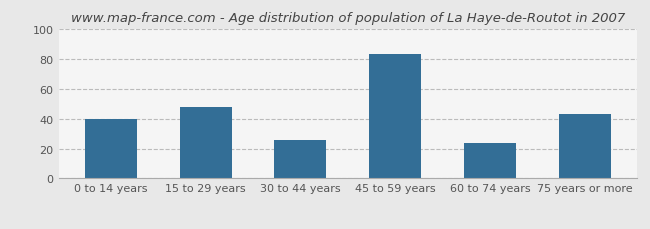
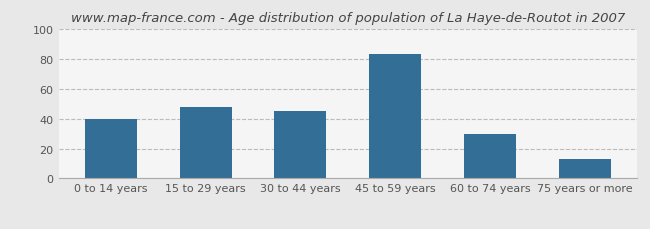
30 to 44 years: 26 -> 45
60 to 74 years: 24 -> 30
75 years or more: 43 -> 13
